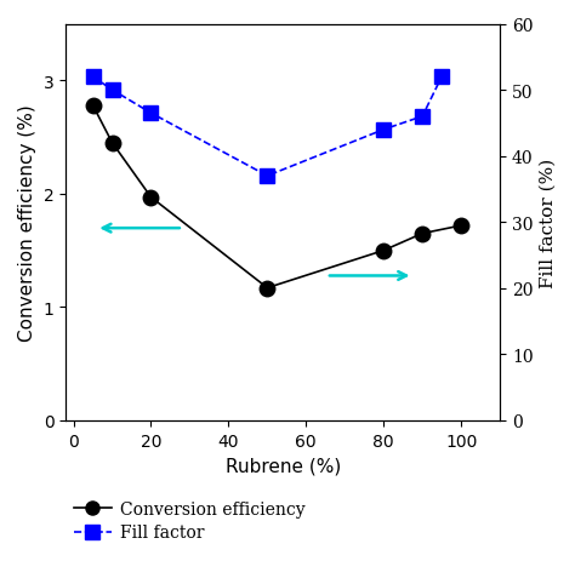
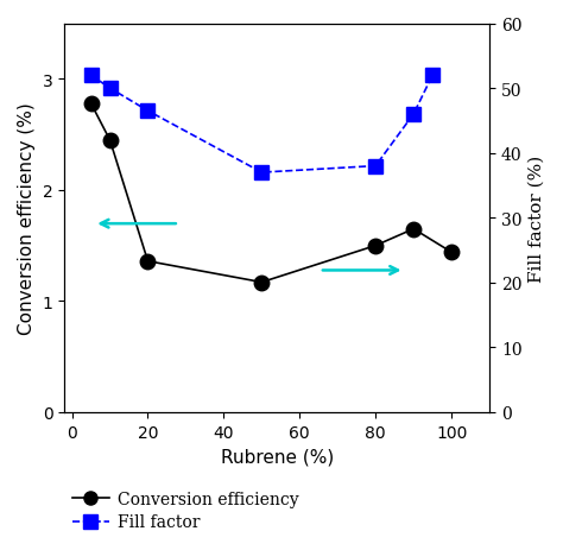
Conversion efficiency/20: 1.97 -> 1.36
Fill factor/80: 44.0 -> 38.0
Conversion efficiency/100: 1.72 -> 1.44
